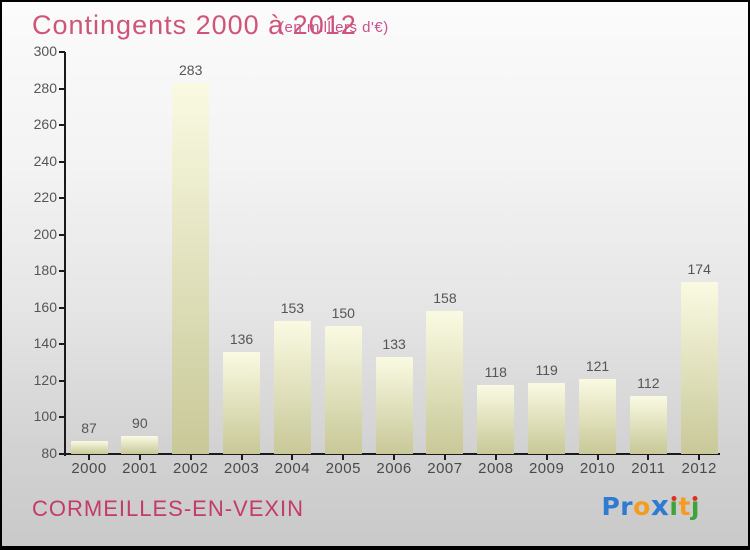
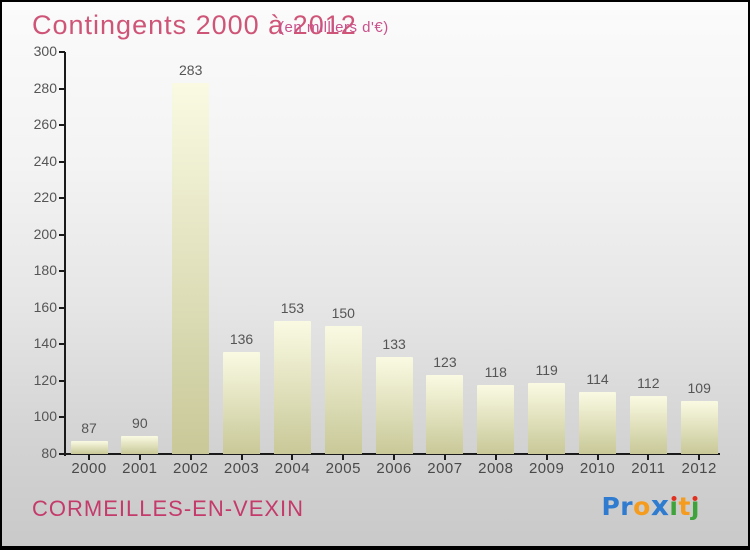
2007: 158 -> 123
2010: 121 -> 114
2012: 174 -> 109
